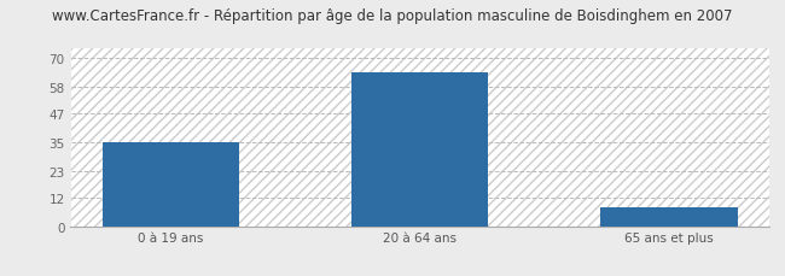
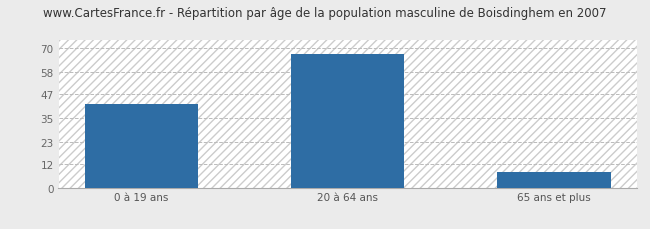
0 à 19 ans: 35 -> 42
20 à 64 ans: 64 -> 67
